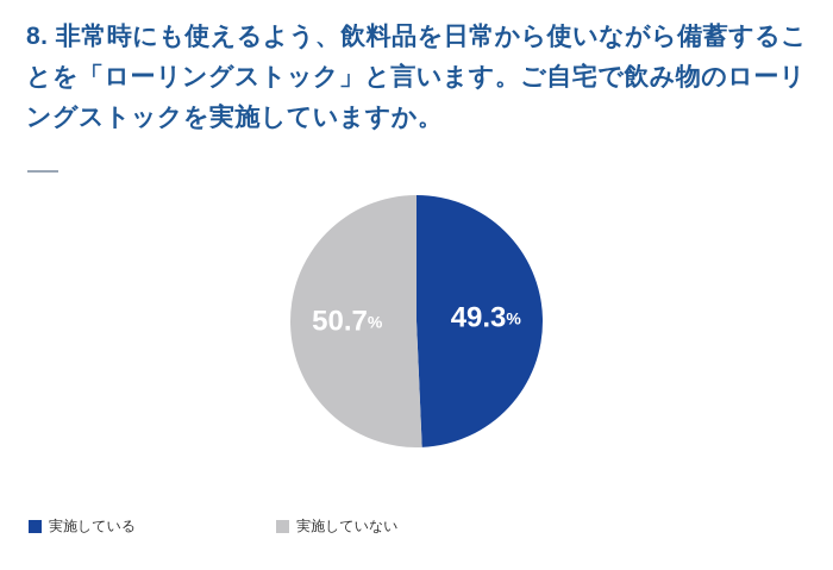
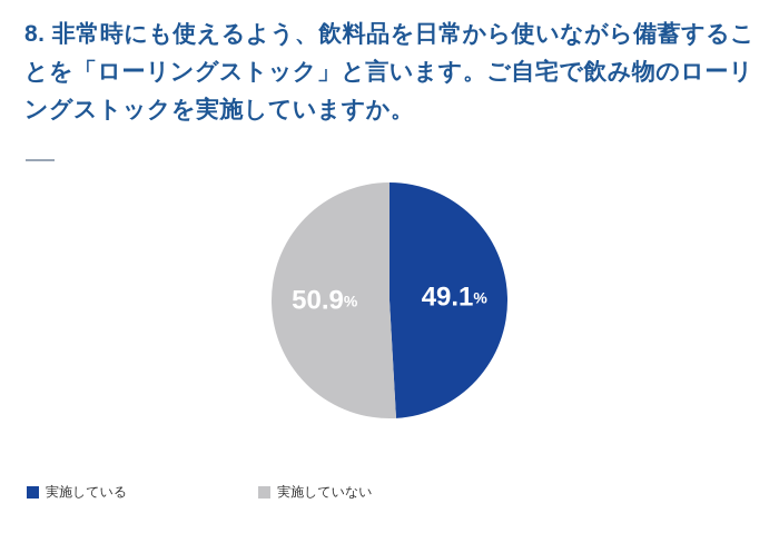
実施している: 49.3 -> 49.1
実施していない: 50.7 -> 50.9
